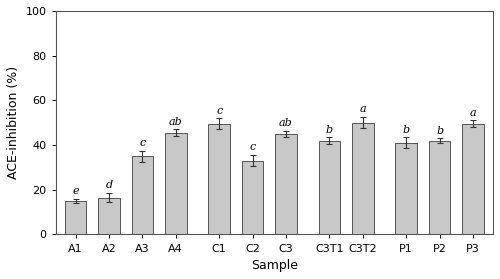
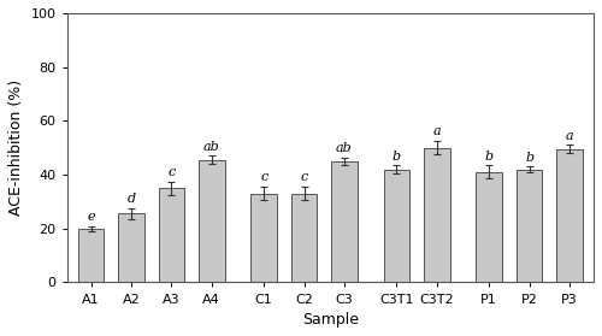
A1: 15.0 -> 20.0
A2: 16.5 -> 25.5
C1: 49.5 -> 33.0
